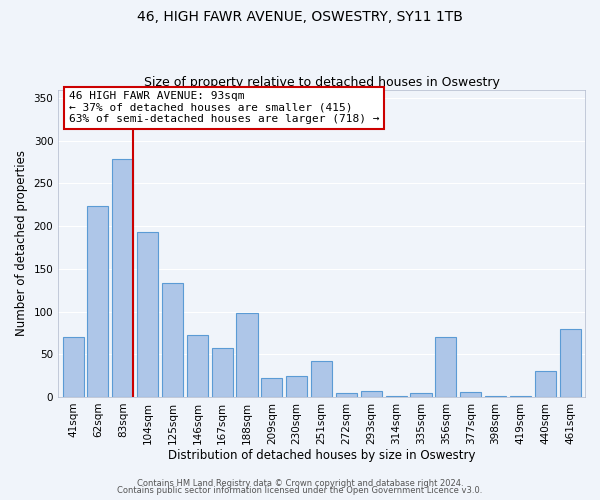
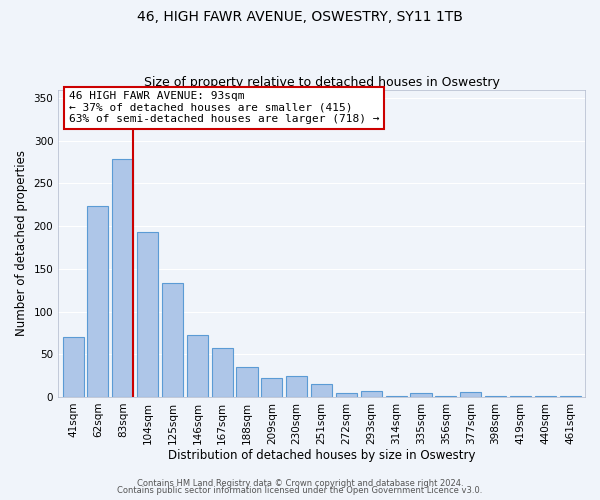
188sqm: 98 -> 35
251sqm: 42 -> 15
356sqm: 70 -> 1
440sqm: 30 -> 1
461sqm: 80 -> 1
